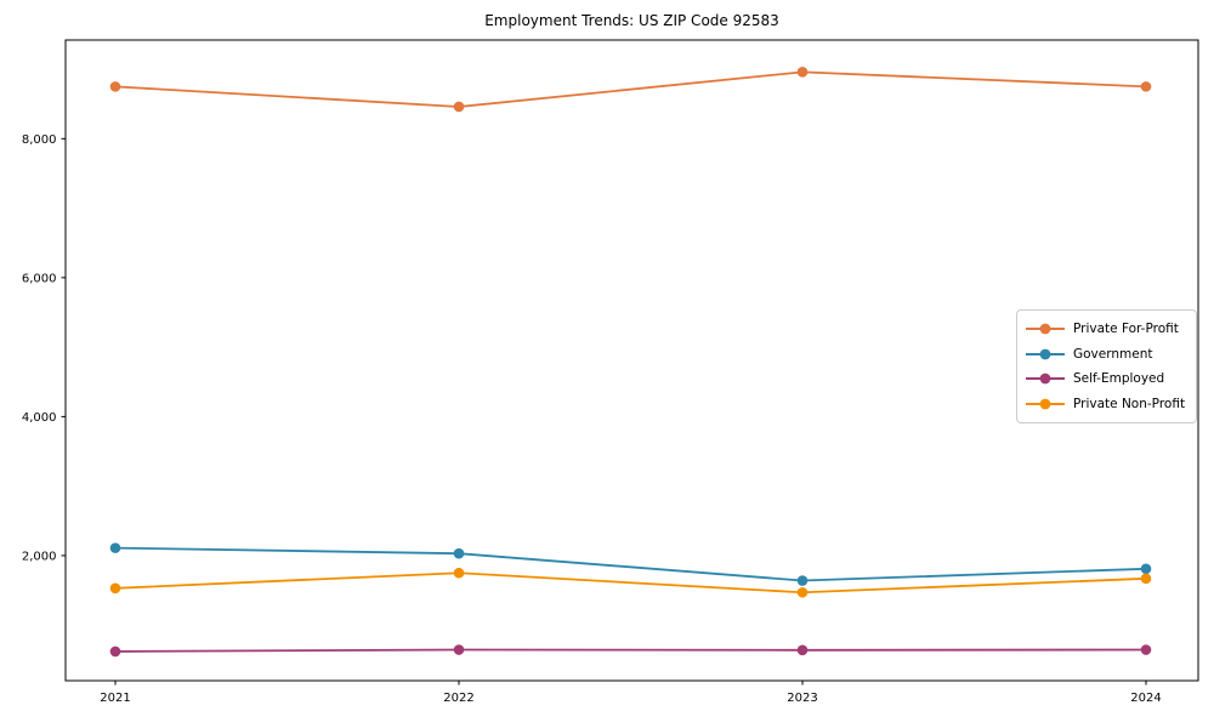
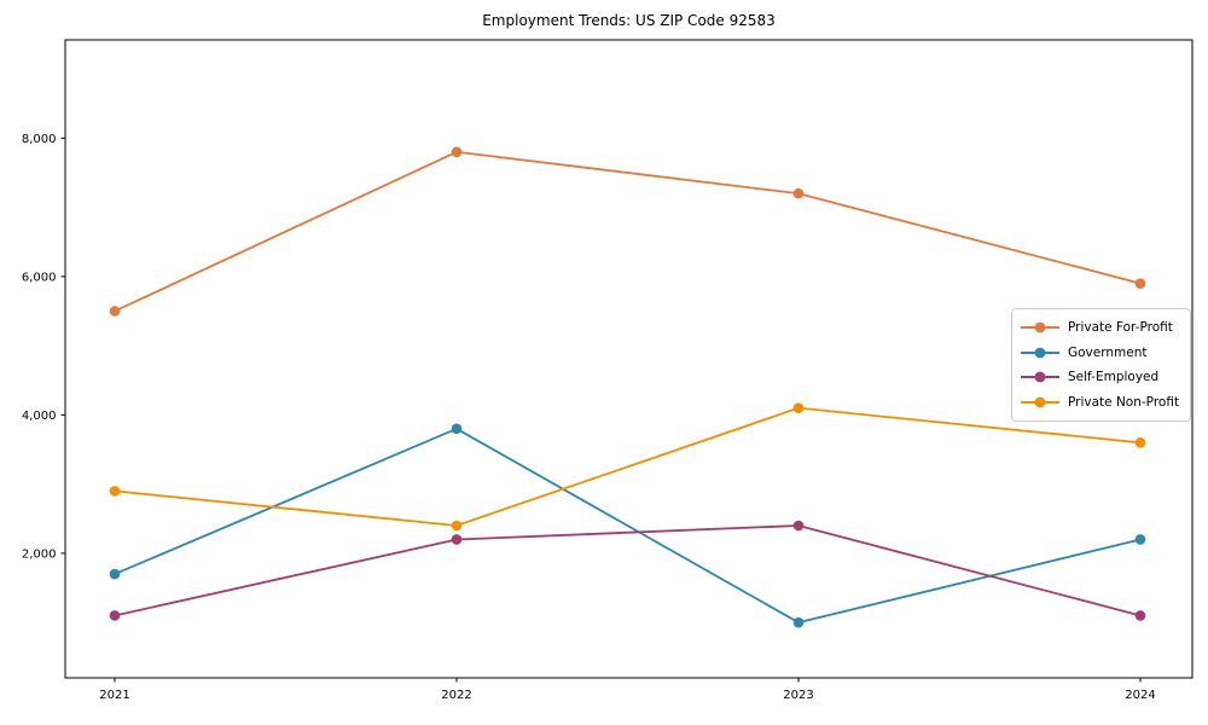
Private For-Profit/2021: 8800 -> 5500
Government/2021: 2100 -> 1700
Self-Employed/2021: 600 -> 1100
Private Non-Profit/2021: 1500 -> 2900
Private For-Profit/2022: 8500 -> 7800
Government/2022: 2000 -> 3800
Self-Employed/2022: 600 -> 2200
Private Non-Profit/2022: 1800 -> 2400
Private For-Profit/2023: 9000 -> 7200
Government/2023: 1600 -> 1000
Self-Employed/2023: 600 -> 2400
Private Non-Profit/2023: 1500 -> 4100
Private For-Profit/2024: 8800 -> 5900
Government/2024: 1800 -> 2200
Self-Employed/2024: 600 -> 1100
Private Non-Profit/2024: 1700 -> 3600
